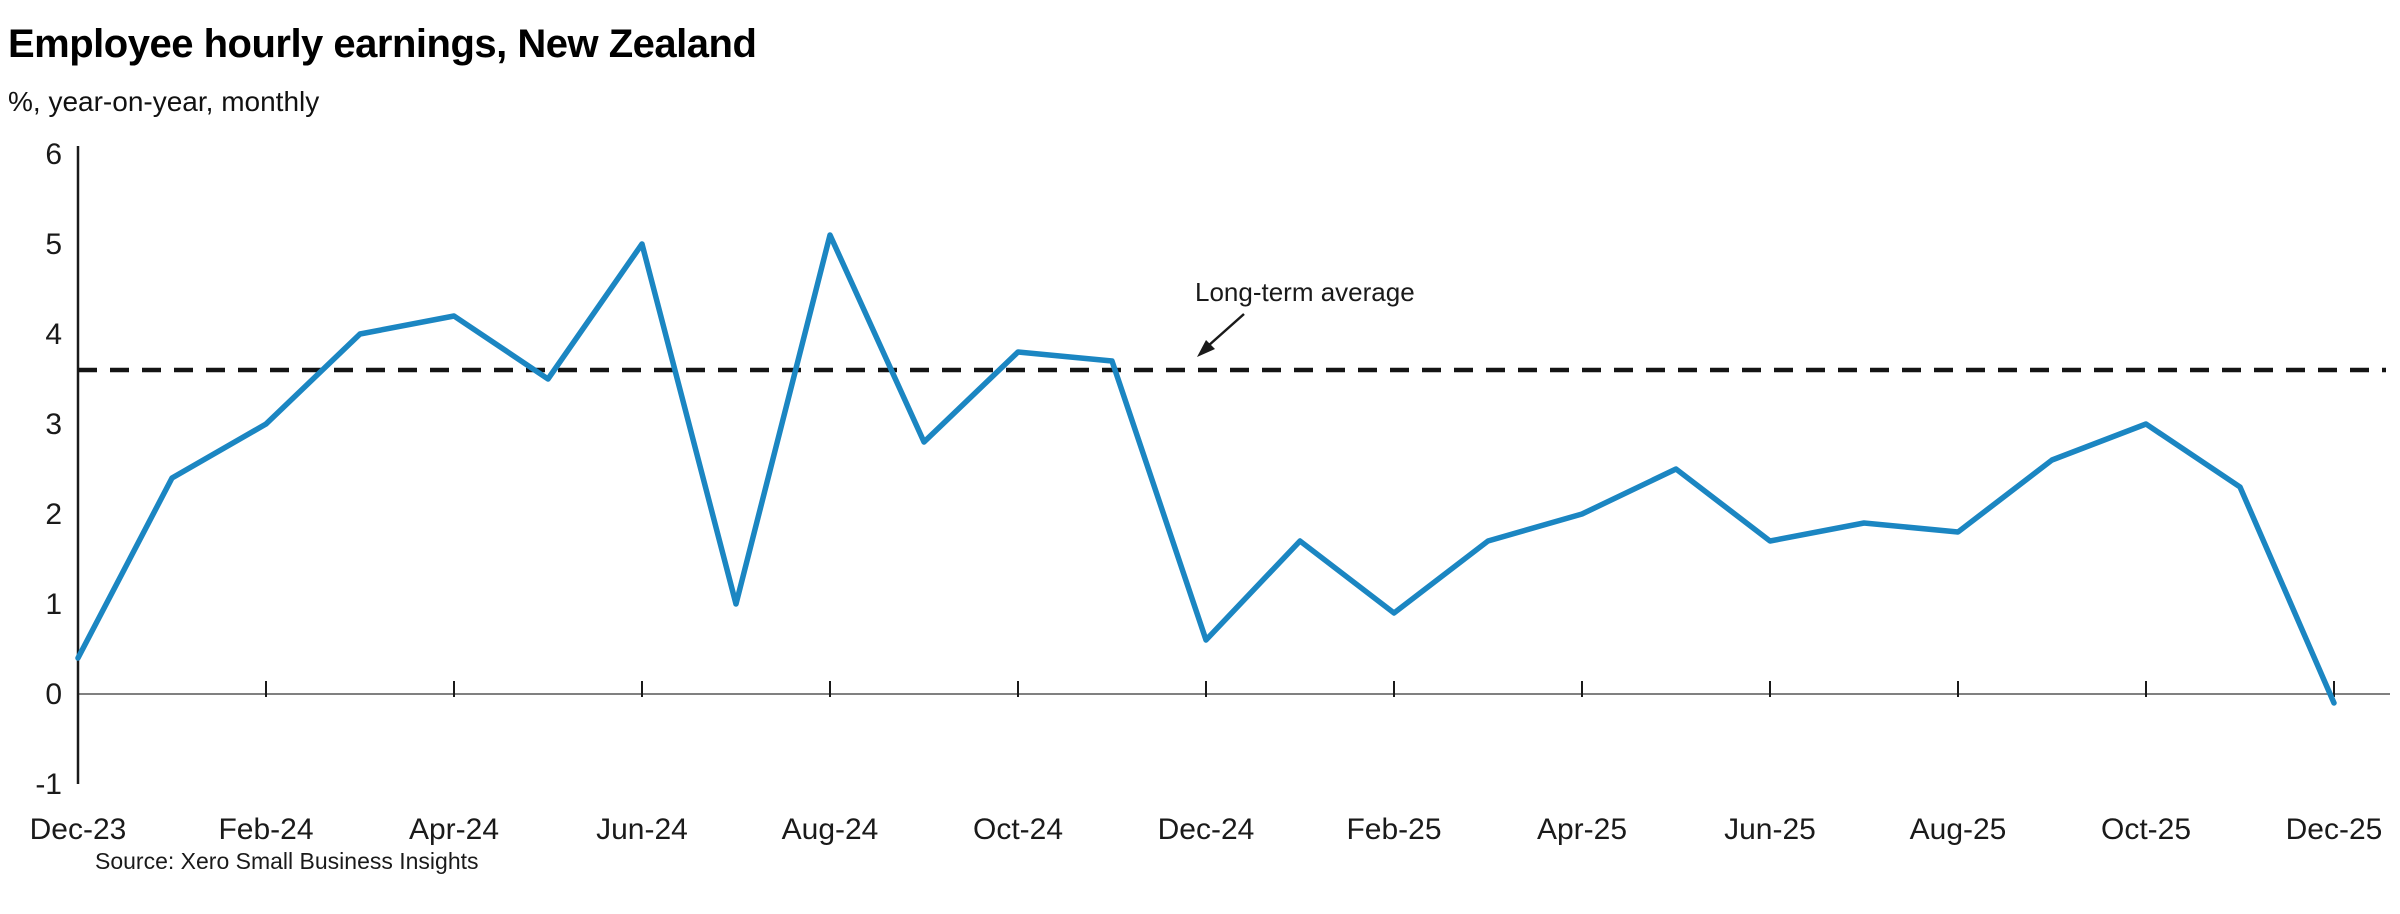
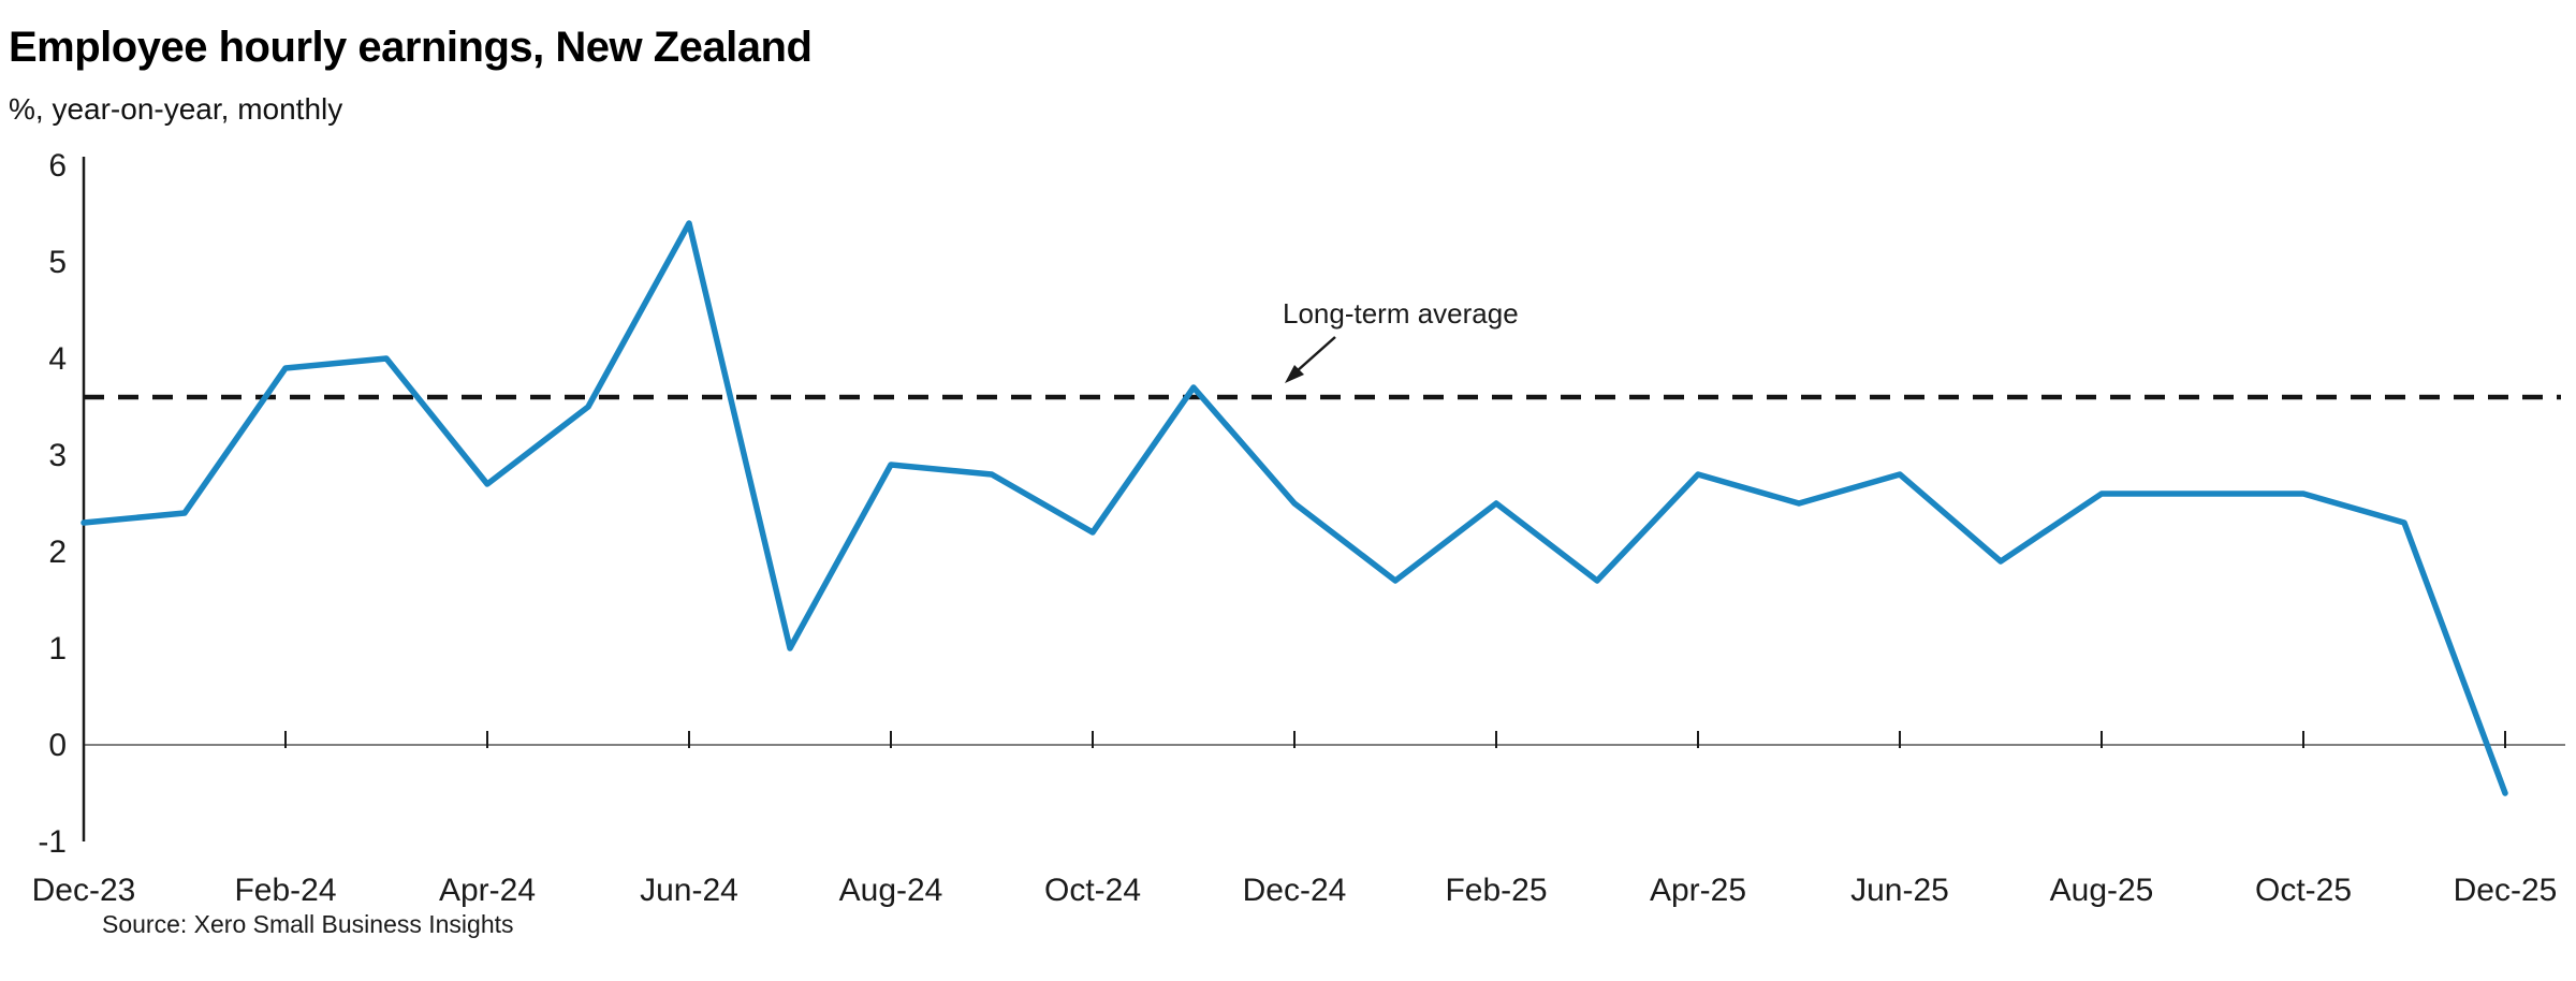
Dec-23: 0.4 -> 2.3
Feb-24: 3.0 -> 3.9
Apr-24: 4.2 -> 2.7
Jun-24: 5.0 -> 5.4
Aug-24: 5.1 -> 2.9
Oct-24: 3.8 -> 2.2
Dec-24: 0.6 -> 2.5
Feb-25: 0.9 -> 2.5
Apr-25: 2.0 -> 2.8
Jun-25: 1.7 -> 2.8
Aug-25: 1.8 -> 2.6
Oct-25: 3.0 -> 2.6
Dec-25: -0.1 -> -0.5
